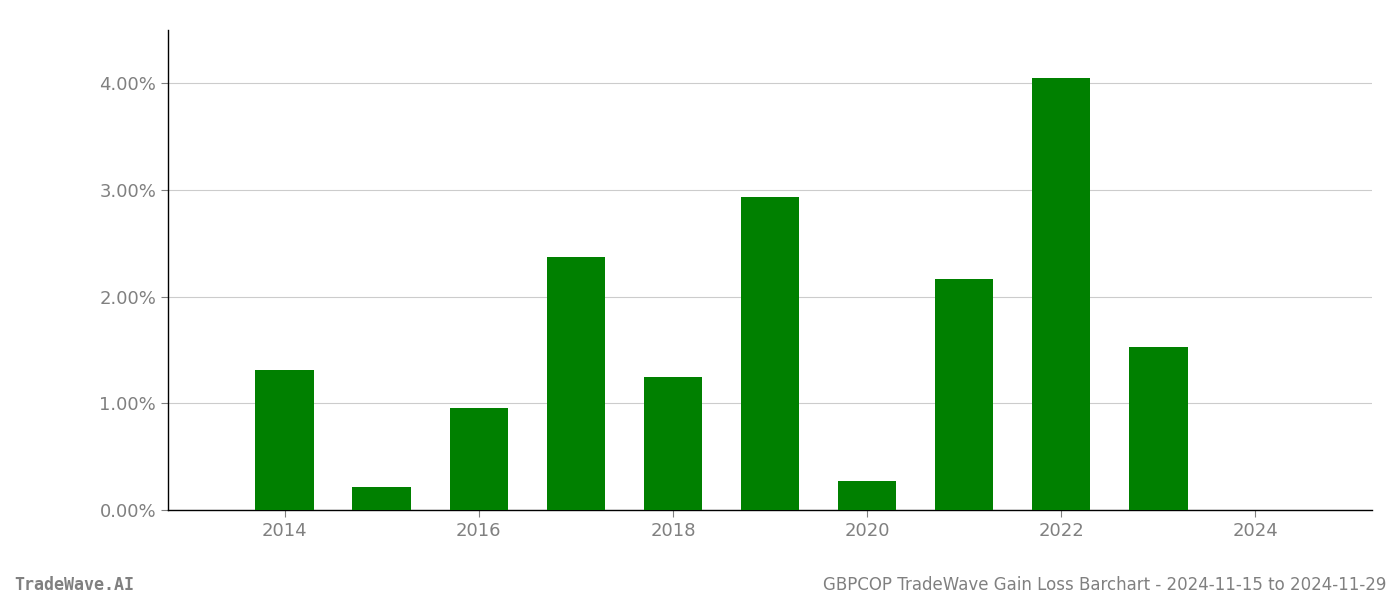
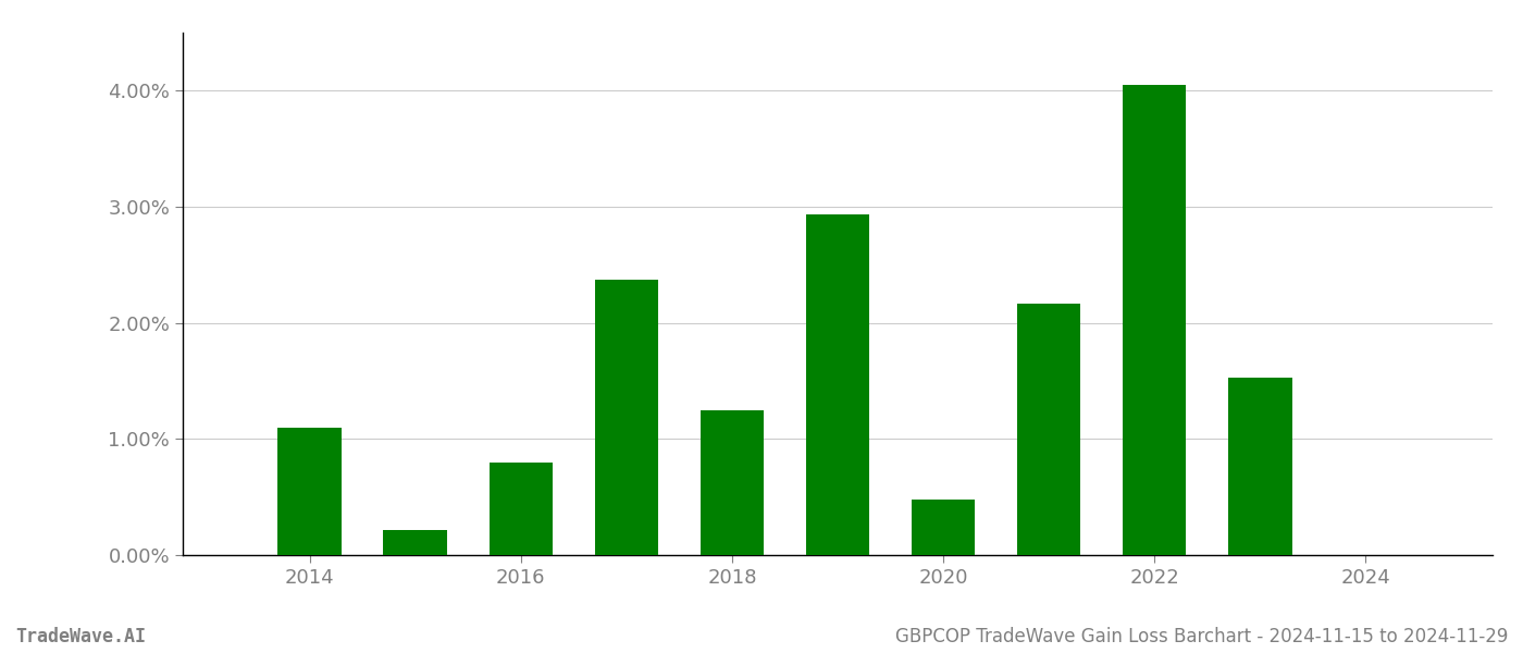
2014: 1.31% -> 1.10%
2016: 0.96% -> 0.80%
2020: 0.27% -> 0.48%
